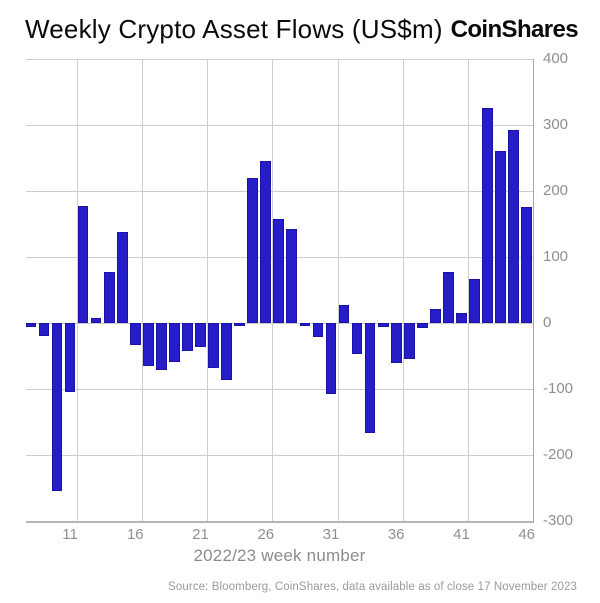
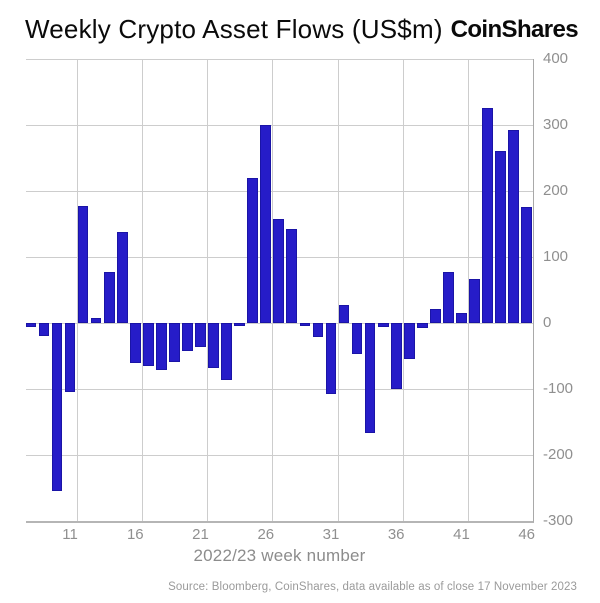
16: -30 -> -60
26: 250 -> 300
36: -60 -> -100
